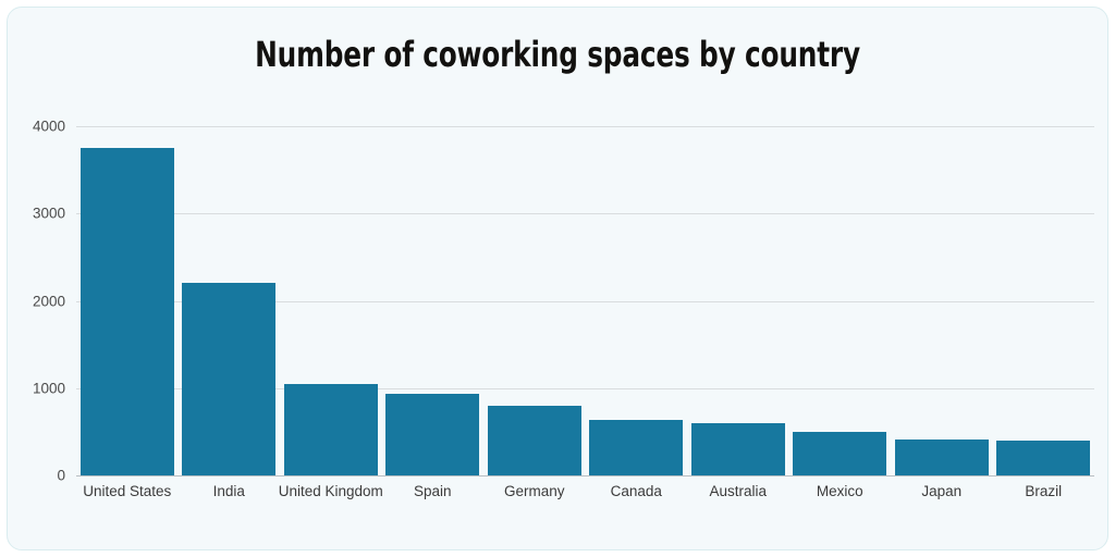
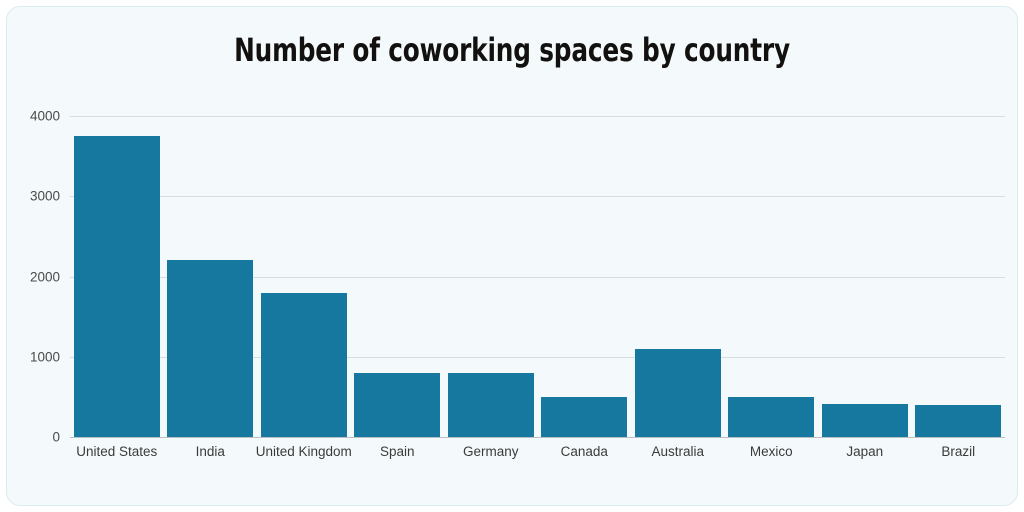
United Kingdom: 1000 -> 1800
Spain: 900 -> 800
Canada: 600 -> 500
Australia: 600 -> 1100
